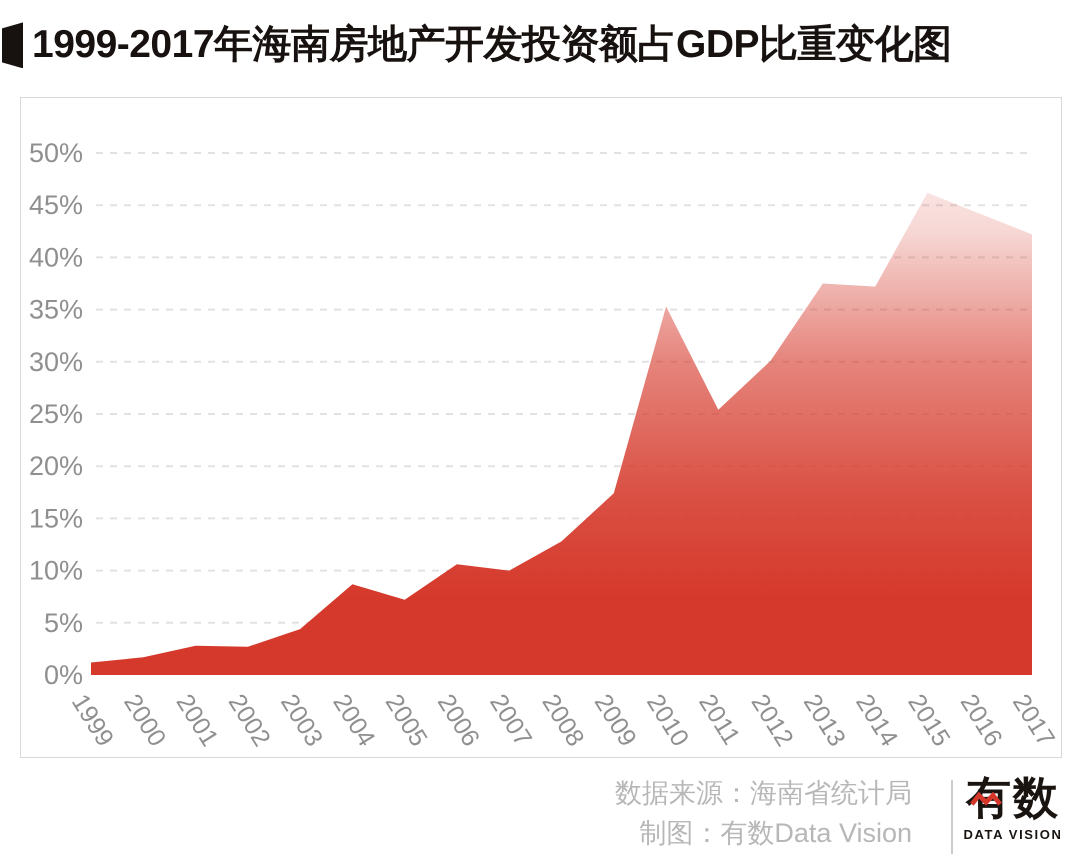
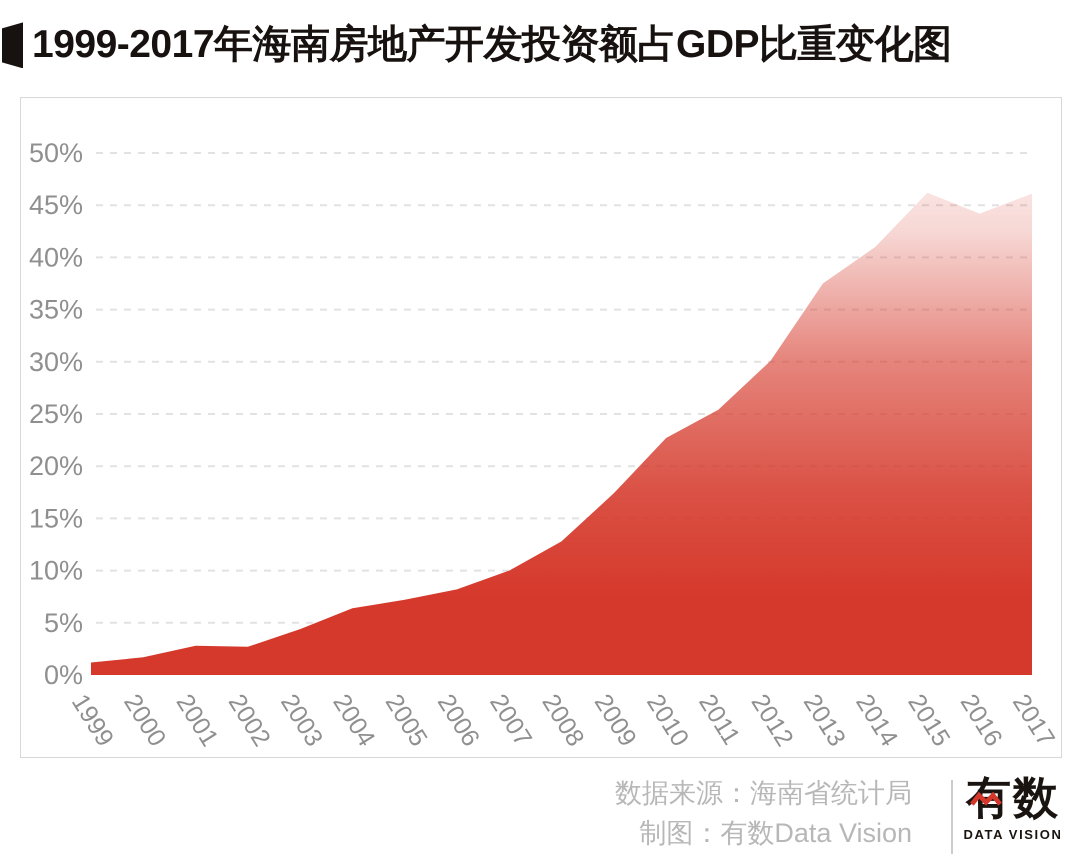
2004: 8.7% -> 6.4%
2006: 10.6% -> 8.2%
2010: 35.3% -> 22.7%
2014: 37.2% -> 41.0%
2017: 42.2% -> 46.1%
